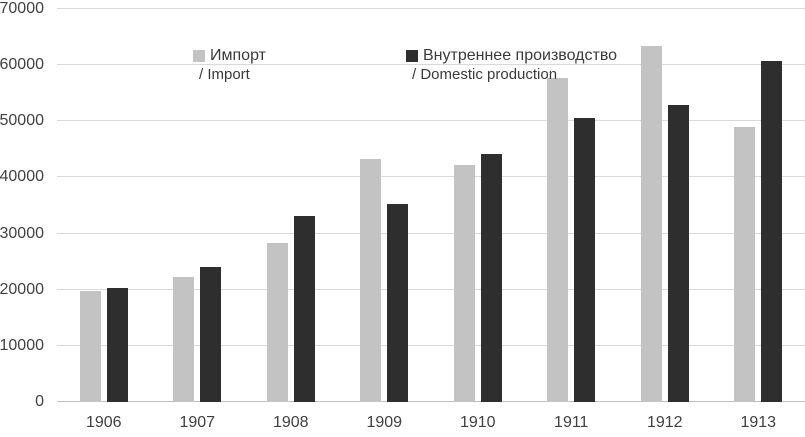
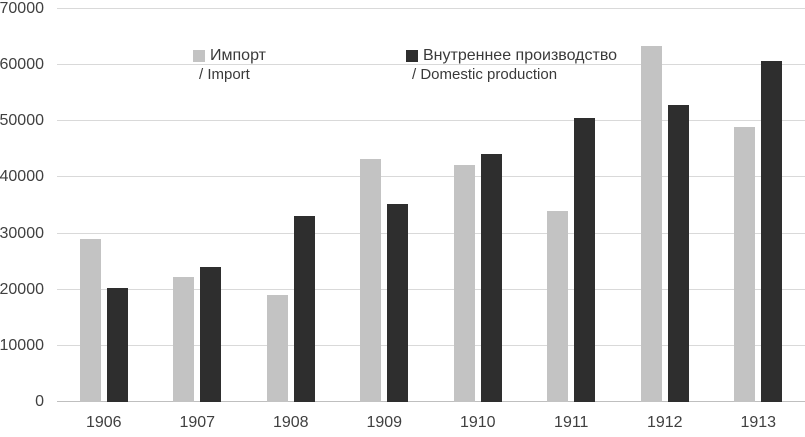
Импорт/1906: 20000 -> 29000
Импорт/1908: 28000 -> 19000
Импорт/1911: 58000 -> 34000
